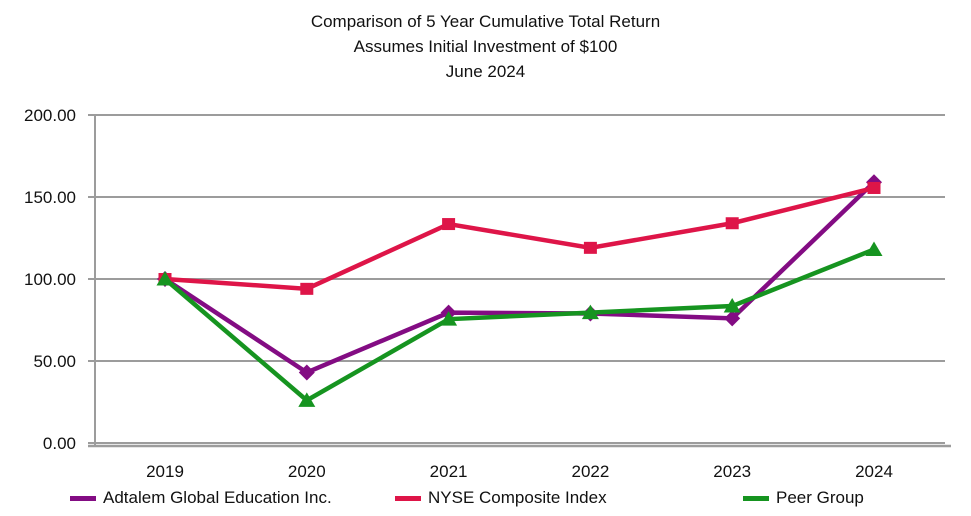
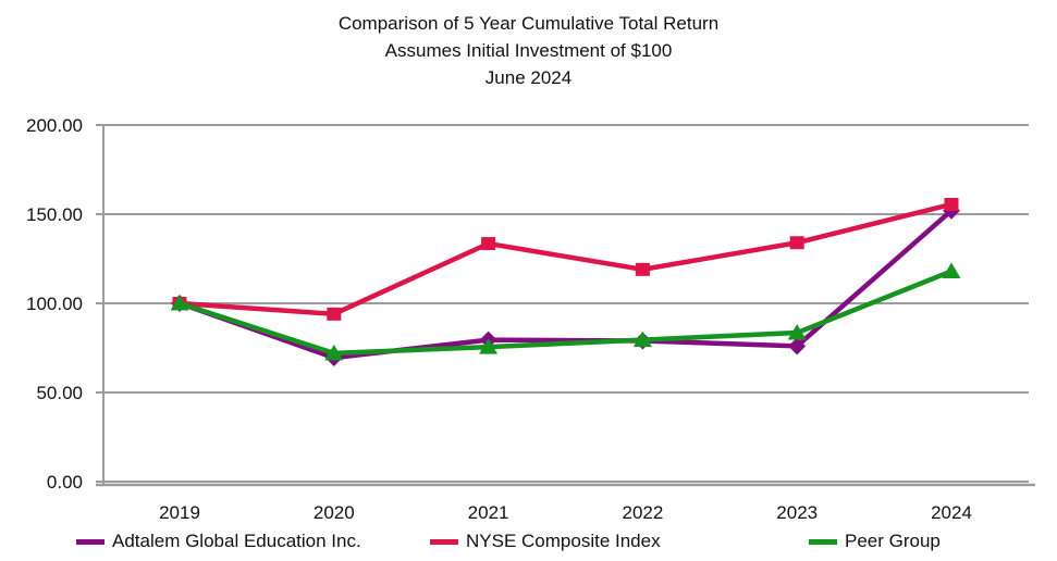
Adtalem Global Education Inc./2020: 43 -> 70
Peer Group/2020: 26 -> 72
Adtalem Global Education Inc./2024: 159 -> 152
